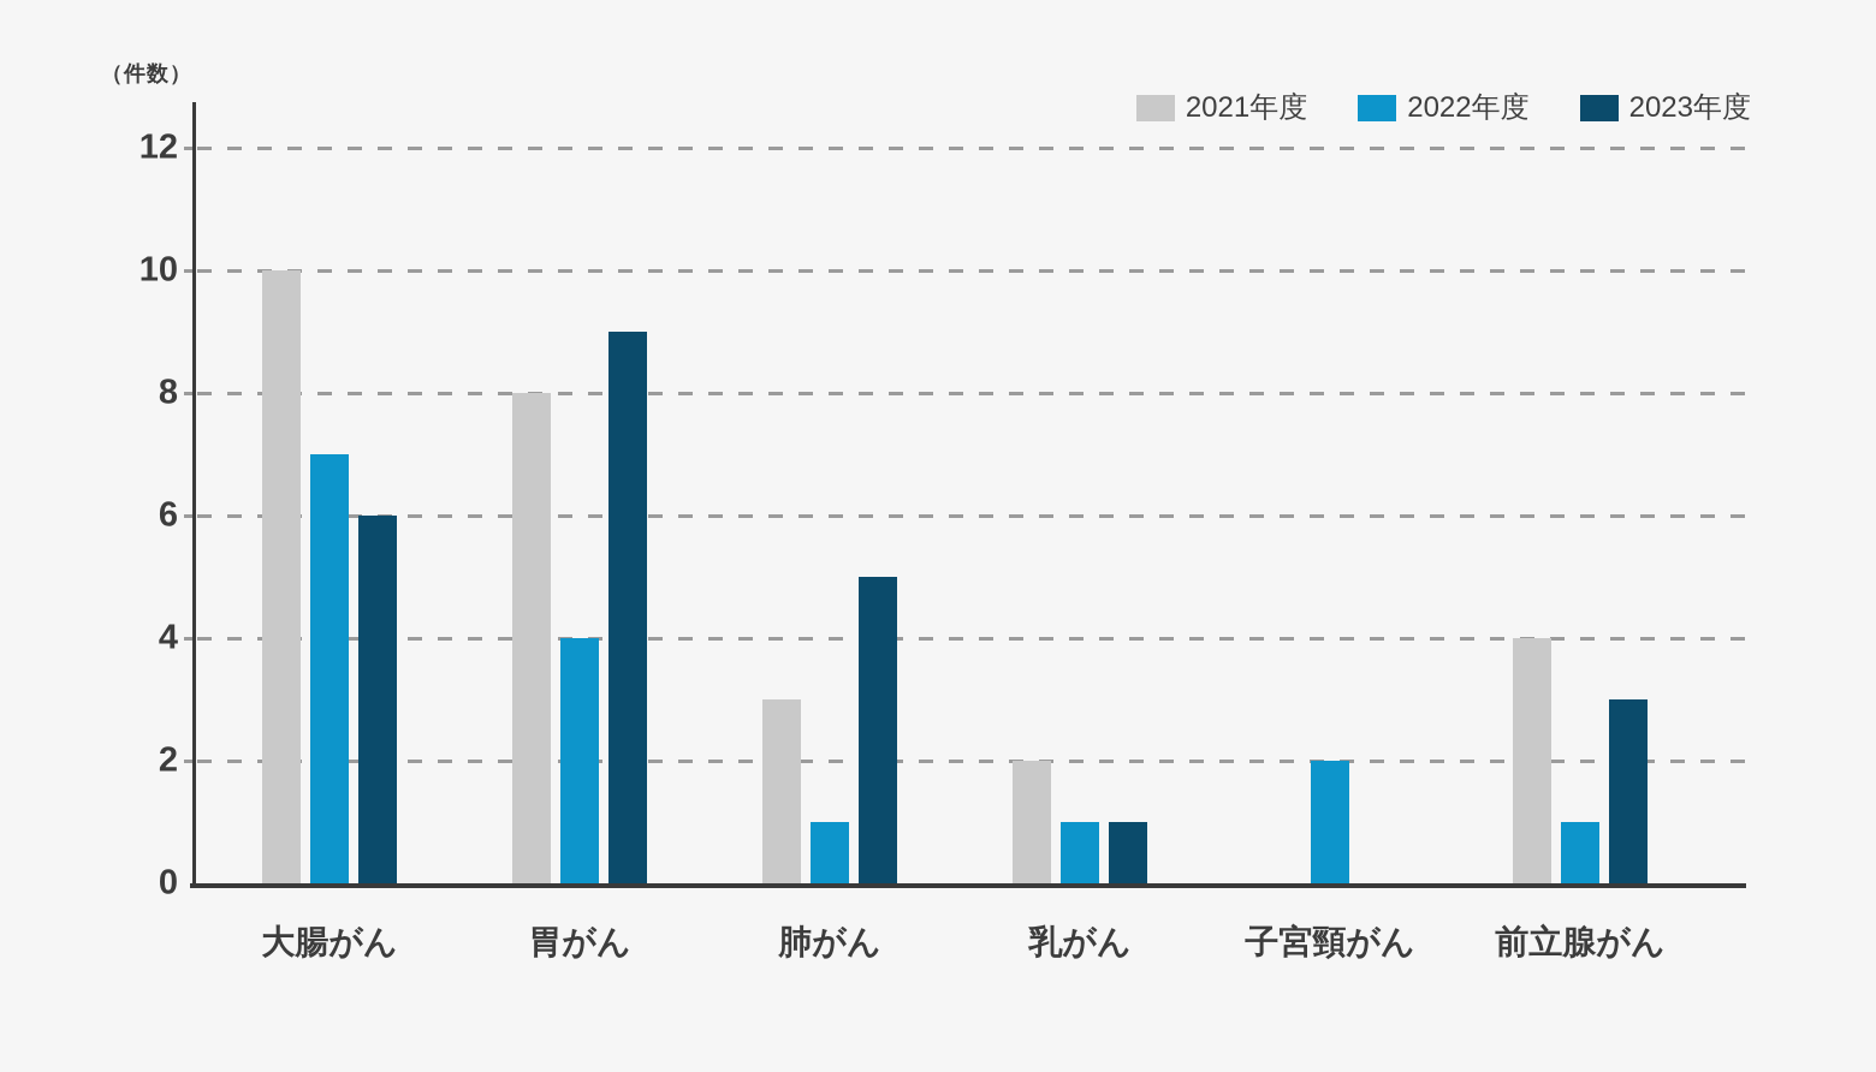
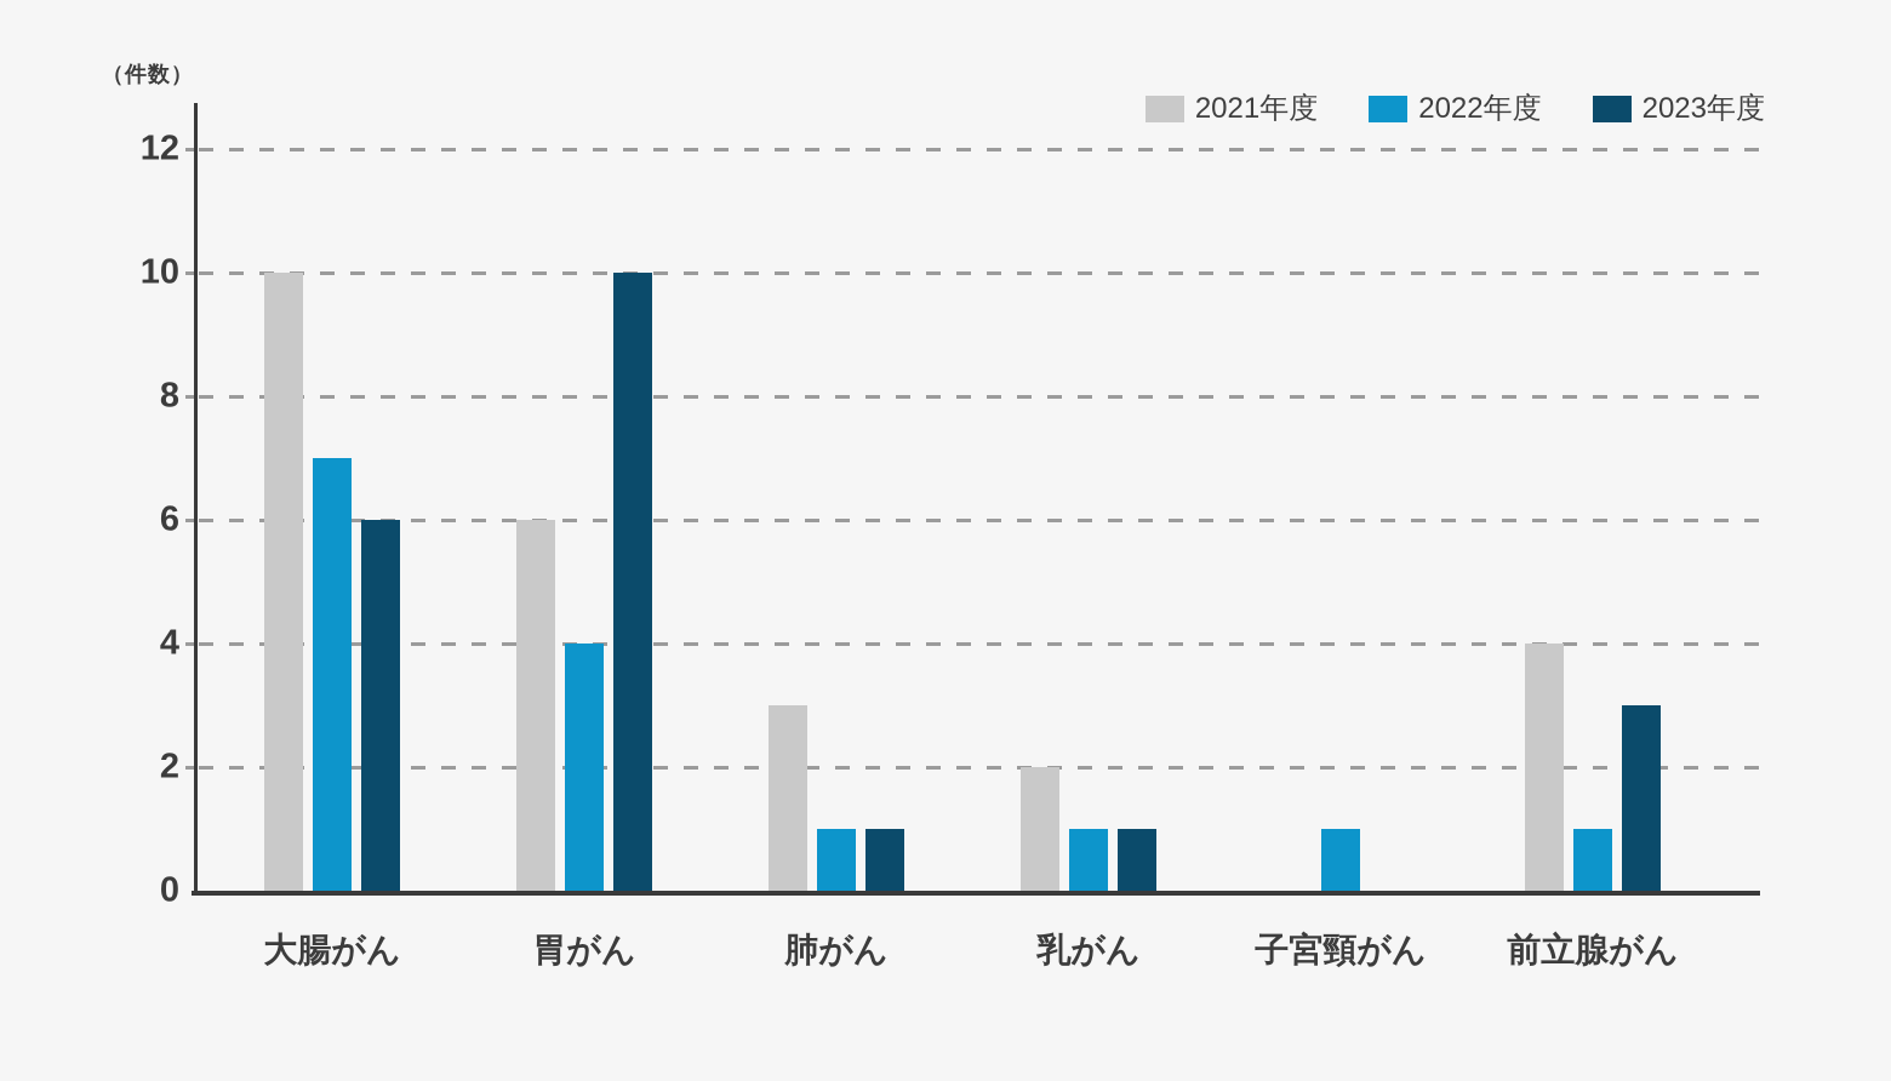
2021年度/胃がん: 8 -> 6
2023年度/胃がん: 9 -> 10
2023年度/肺がん: 5 -> 1
2022年度/子宮頸がん: 2 -> 1
